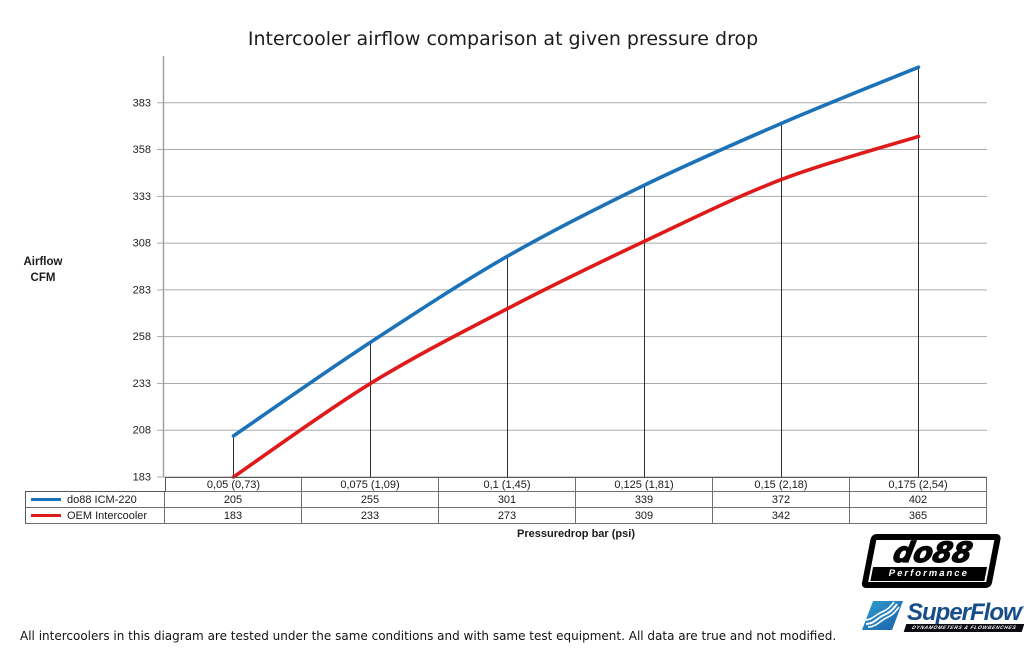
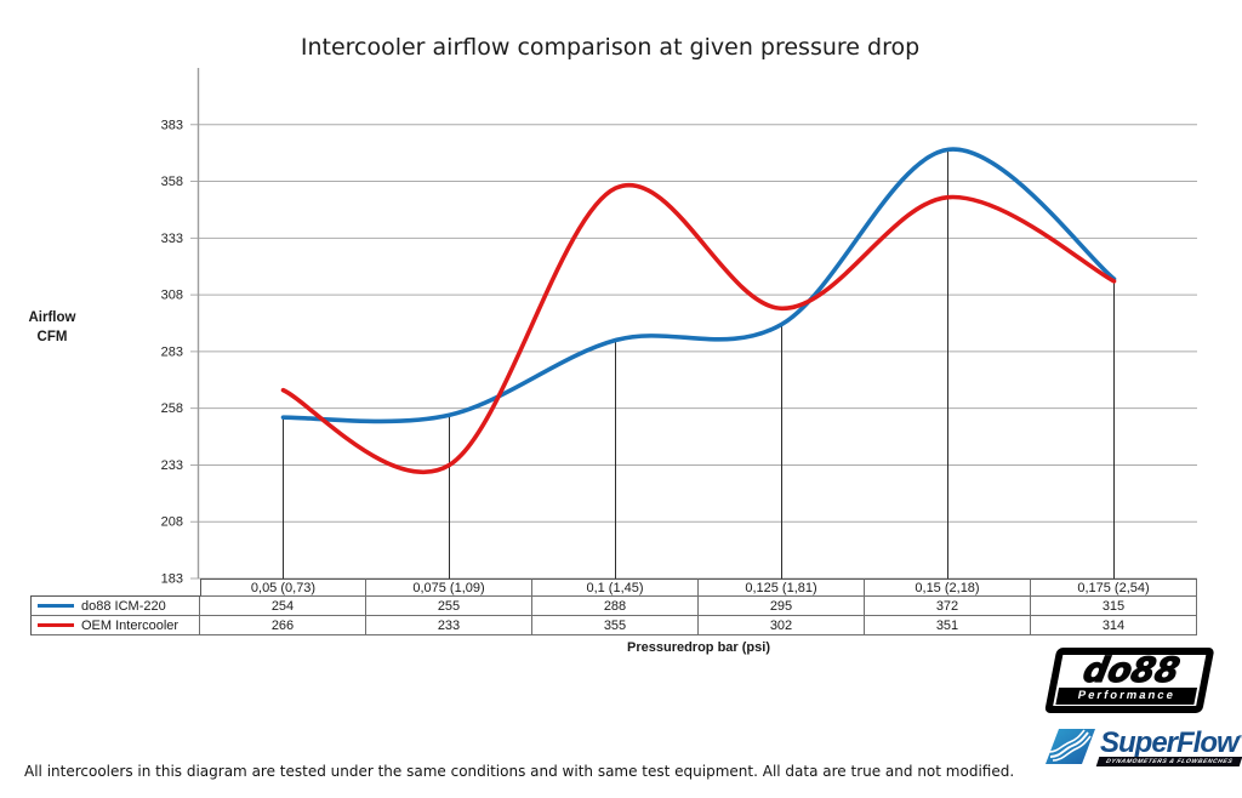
do88 ICM-220/0,05 (0,73): 205 -> 254
OEM Intercooler/0,05 (0,73): 183 -> 266
do88 ICM-220/0,1 (1,45): 301 -> 288
OEM Intercooler/0,1 (1,45): 273 -> 355
do88 ICM-220/0,125 (1,81): 339 -> 295
OEM Intercooler/0,125 (1,81): 309 -> 302
OEM Intercooler/0,15 (2,18): 342 -> 351
do88 ICM-220/0,175 (2,54): 402 -> 315
OEM Intercooler/0,175 (2,54): 365 -> 314
